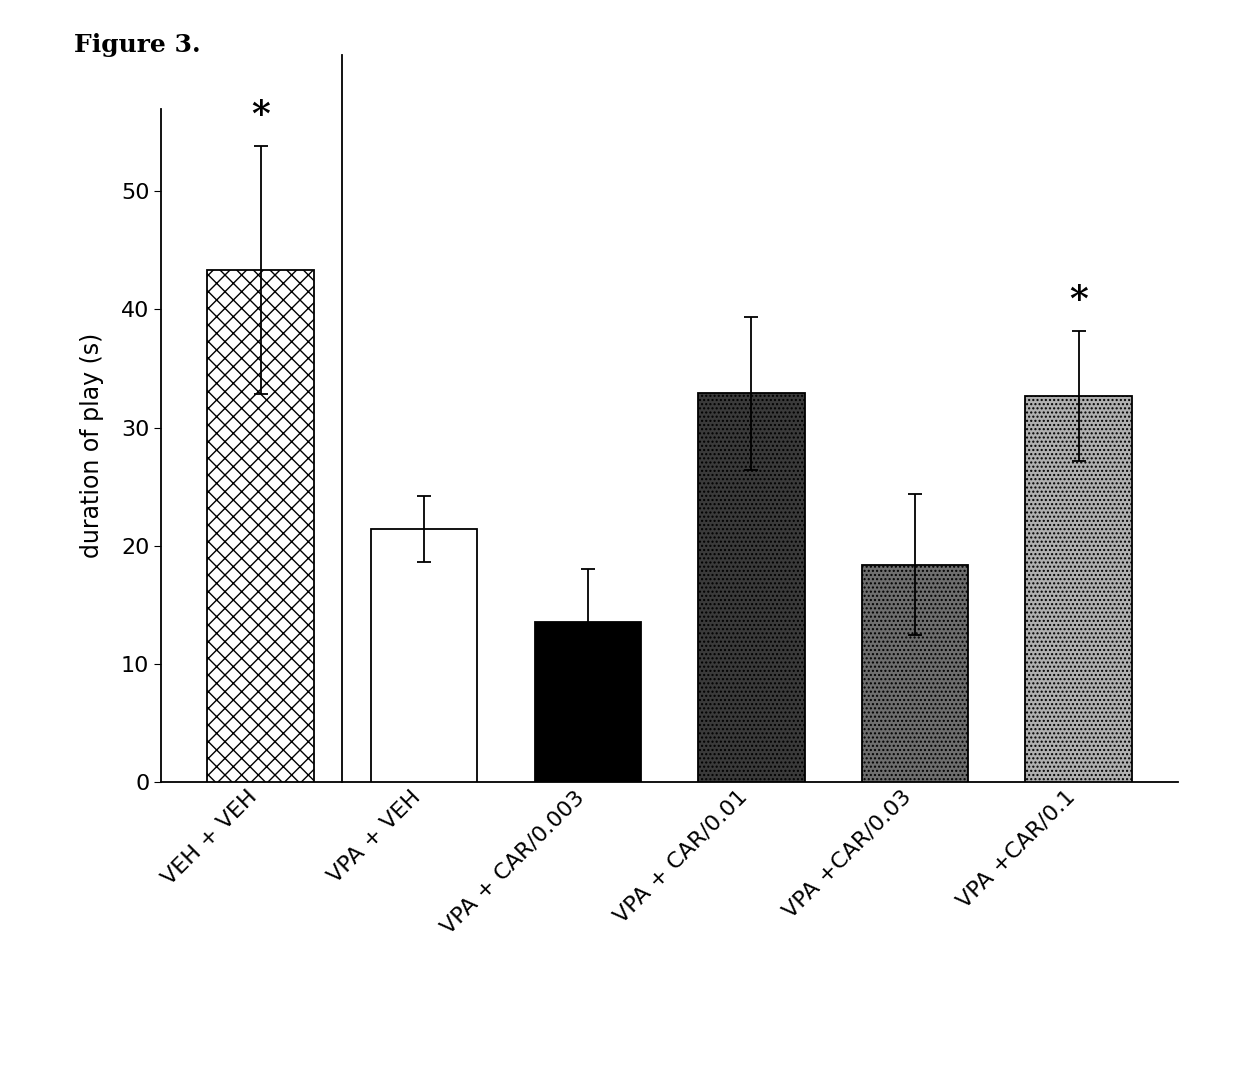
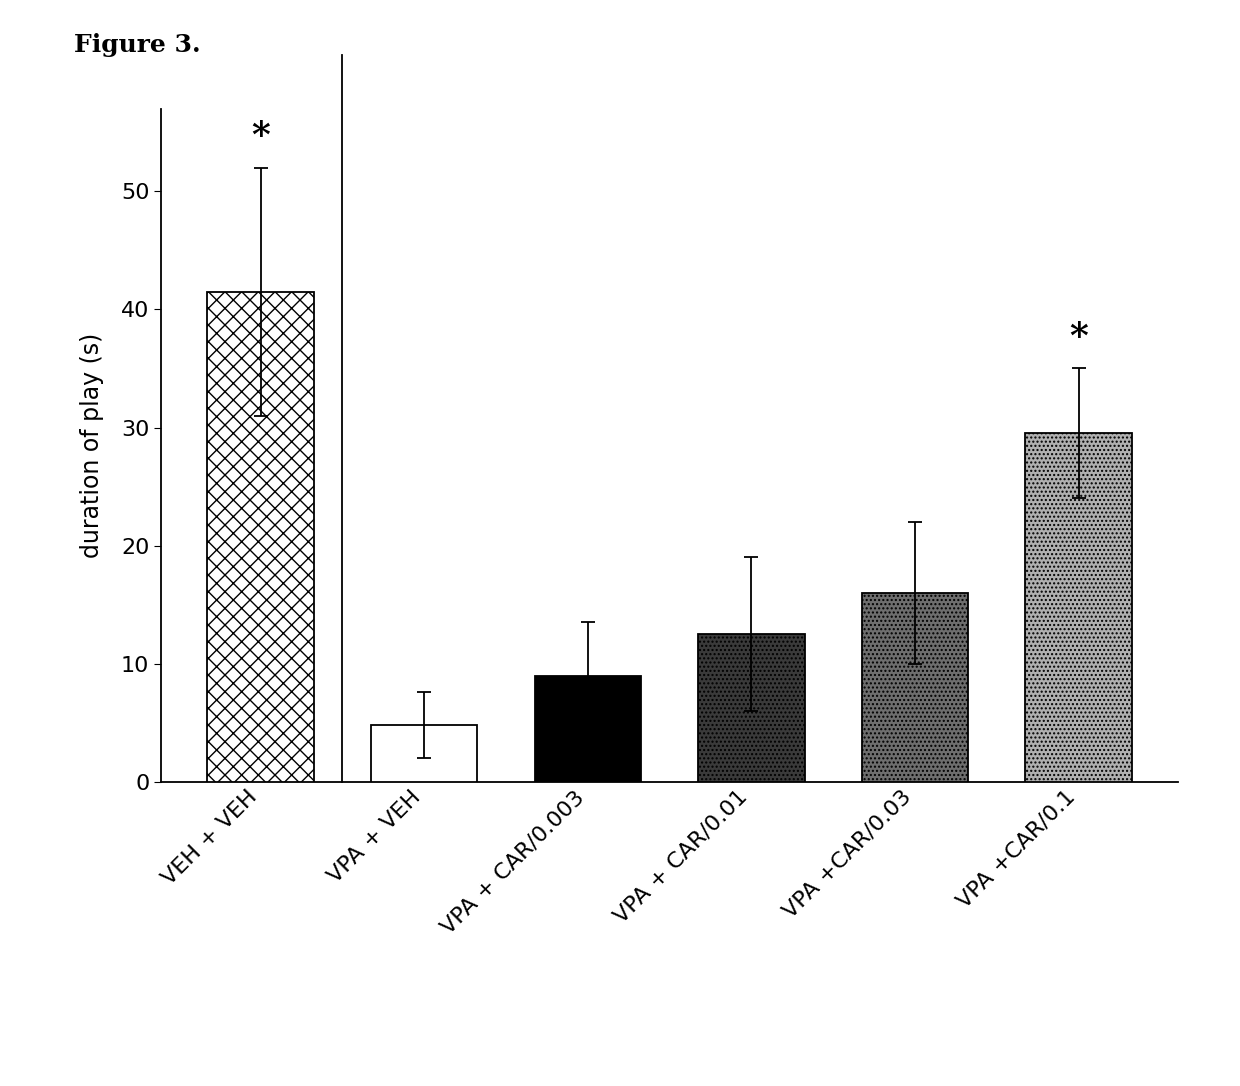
VEH + VEH: 43.3 -> 41.5
VPA + VEH: 21.4 -> 4.8
VPA + CAR/0.003: 13.5 -> 9.0
VPA + CAR/0.01: 32.9 -> 12.5
VPA +CAR/0.03: 18.4 -> 16.0
VPA +CAR/0.1: 32.7 -> 29.5
